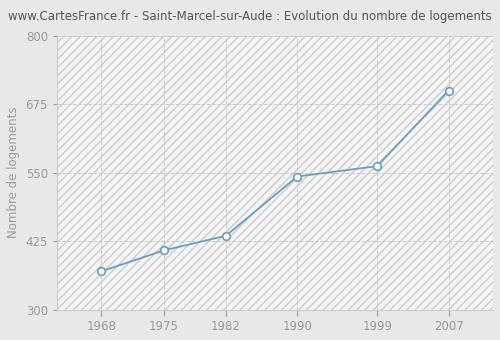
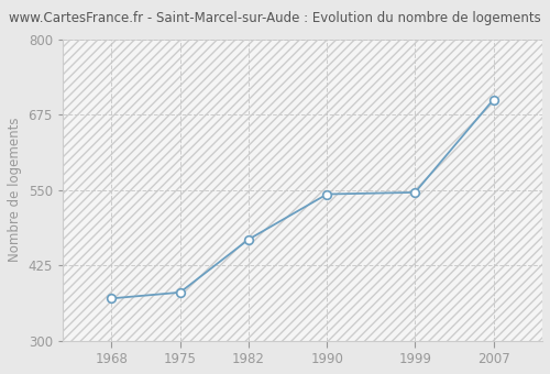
1975: 408 -> 380
1982: 435 -> 468
1999: 562 -> 546
